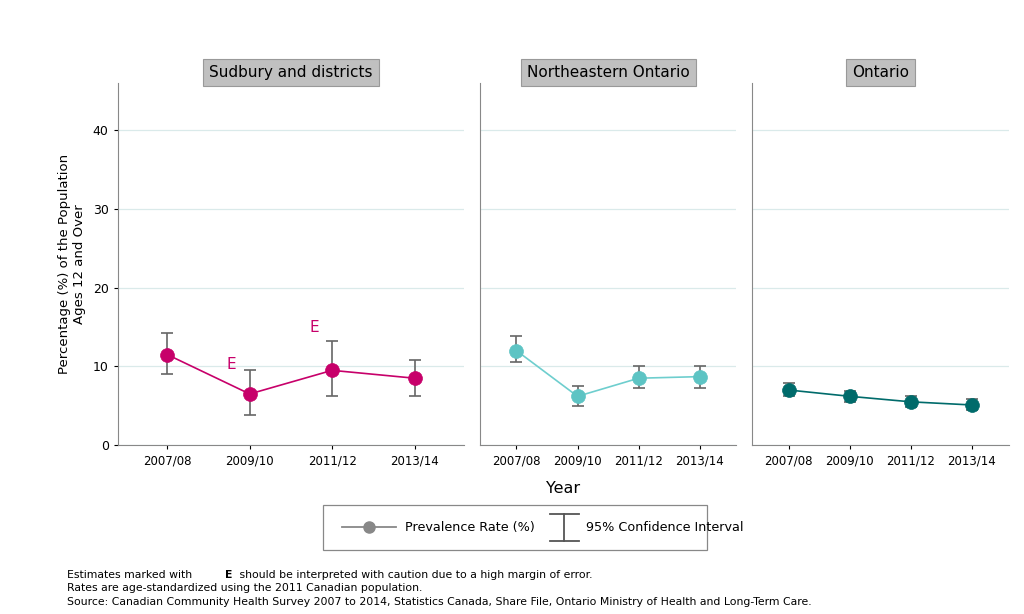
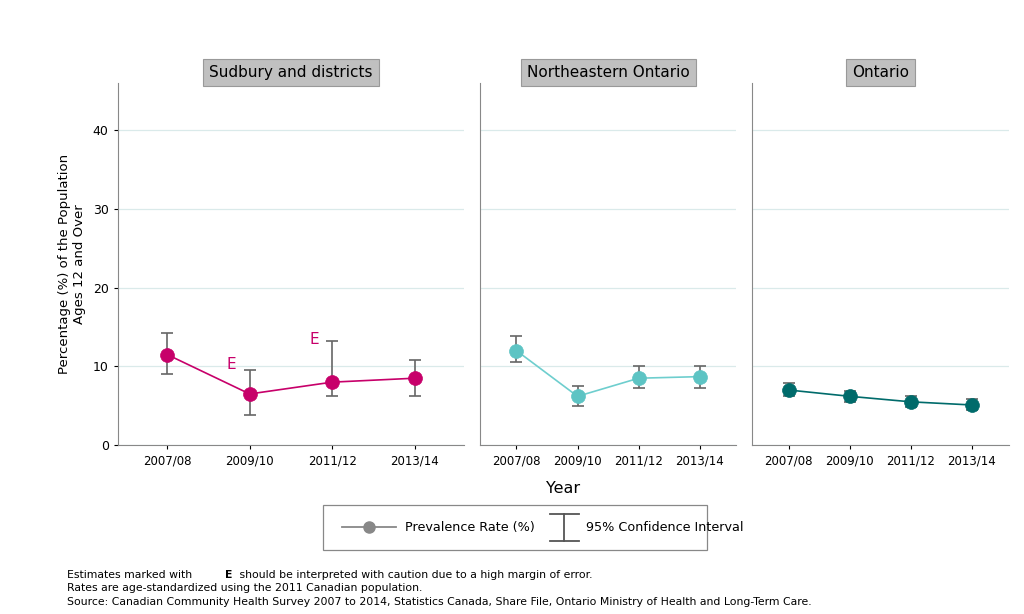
Sudbury and districts/2011/12: 9.5 -> 8.0
